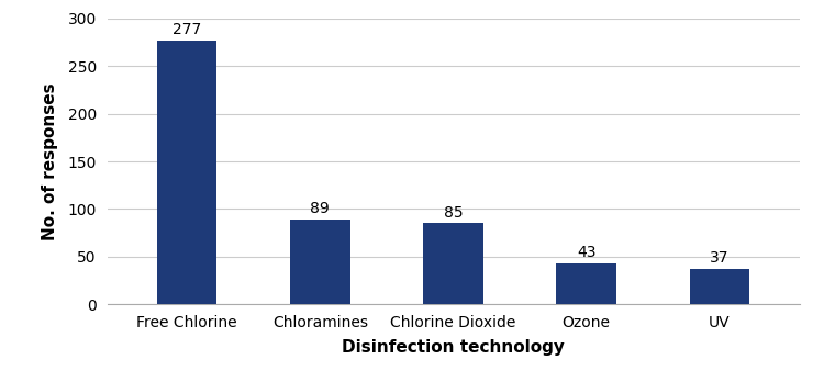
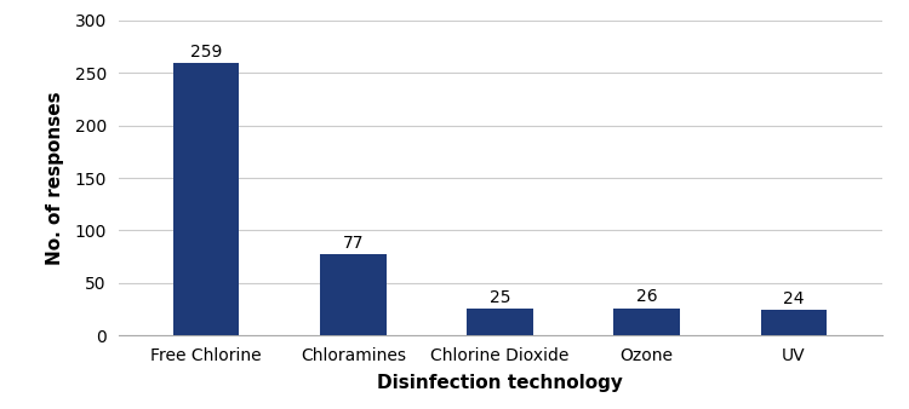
Free Chlorine: 277 -> 259
Chloramines: 89 -> 77
Chlorine Dioxide: 85 -> 25
Ozone: 43 -> 26
UV: 37 -> 24
